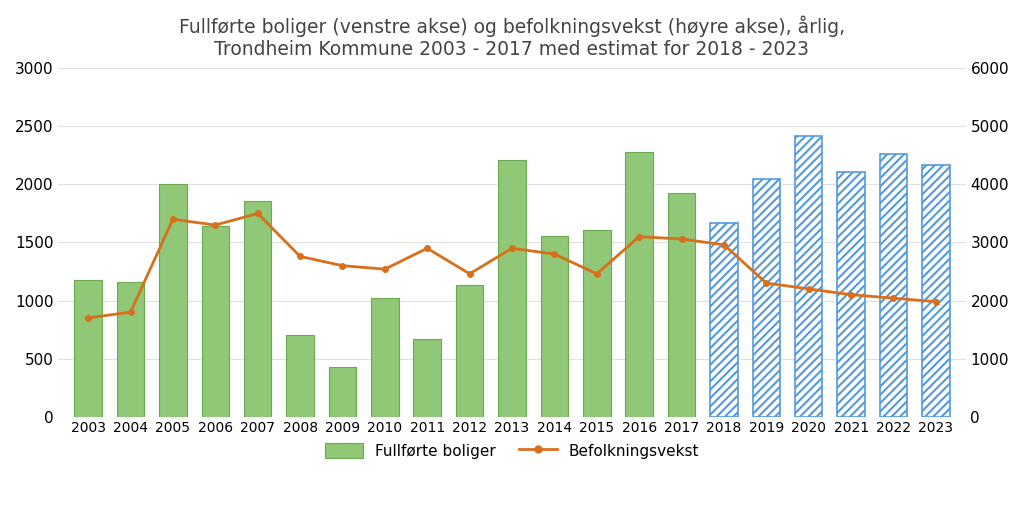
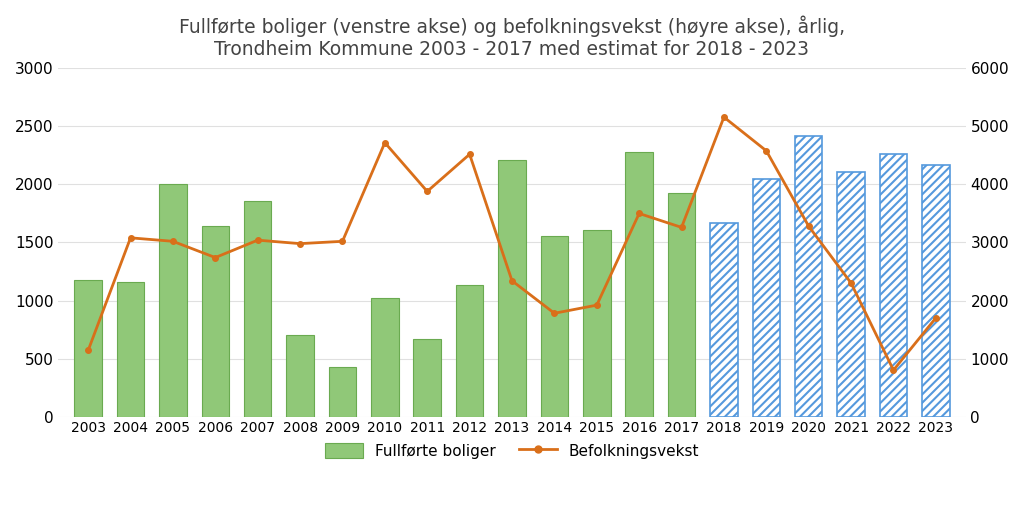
Befolkningsvekst/2003: 1700 -> 1140
Befolkningsvekst/2004: 1800 -> 3080
Befolkningsvekst/2005: 3400 -> 3020
Befolkningsvekst/2006: 3300 -> 2740
Befolkningsvekst/2007: 3500 -> 3040
Befolkningsvekst/2008: 2760 -> 2980
Befolkningsvekst/2009: 2600 -> 3020
Befolkningsvekst/2010: 2540 -> 4720
Befolkningsvekst/2011: 2900 -> 3880
Befolkningsvekst/2012: 2460 -> 4520
Befolkningsvekst/2013: 2900 -> 2340
Befolkningsvekst/2014: 2800 -> 1780
Befolkningsvekst/2015: 2460 -> 1920
Befolkningsvekst/2016: 3100 -> 3500
Befolkningsvekst/2017: 3060 -> 3260
Befolkningsvekst/2018: 2960 -> 5160
Befolkningsvekst/2019: 2300 -> 4580
Befolkningsvekst/2020: 2200 -> 3280
Befolkningsvekst/2021: 2100 -> 2300
Befolkningsvekst/2022: 2040 -> 800
Befolkningsvekst/2023: 1980 -> 1700
